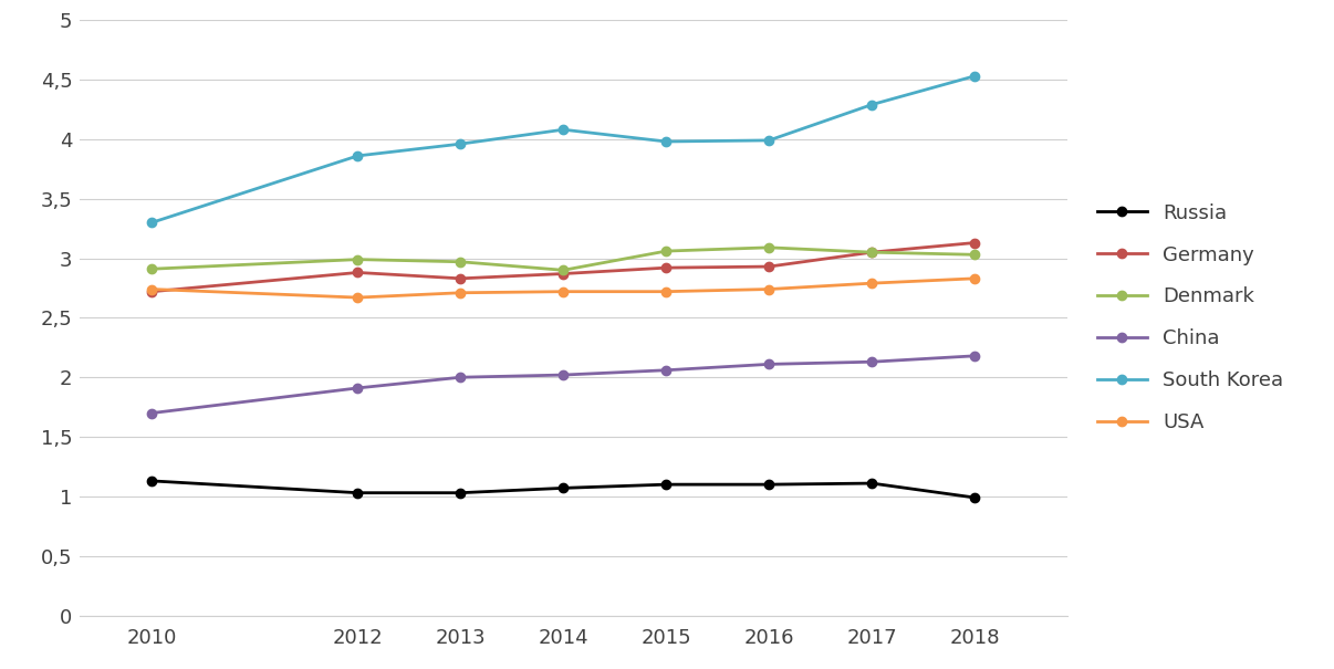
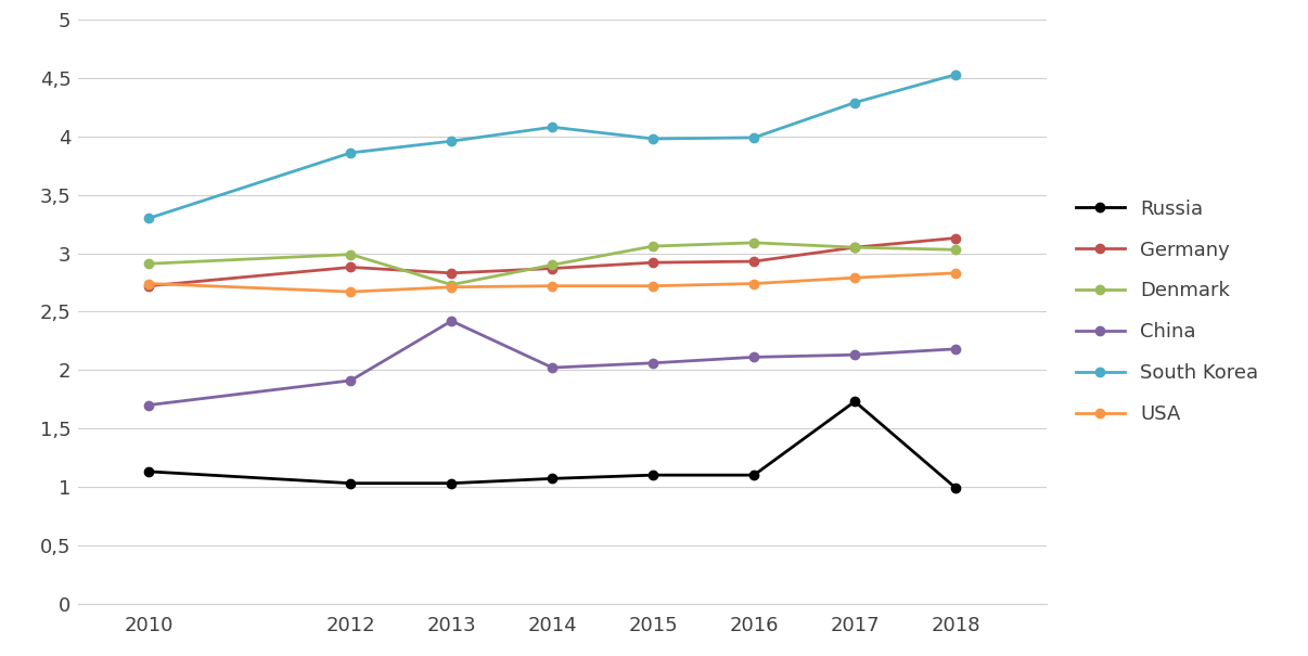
Denmark/2013: 2,97 -> 2,73
China/2013: 2,00 -> 2,42
Russia/2017: 1,11 -> 1,73
